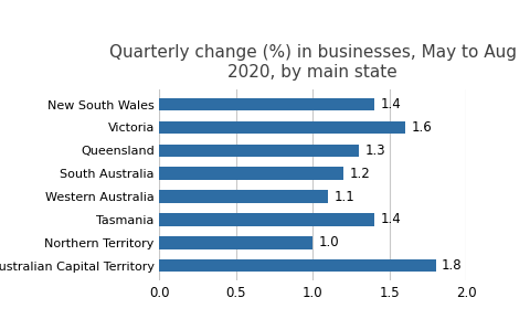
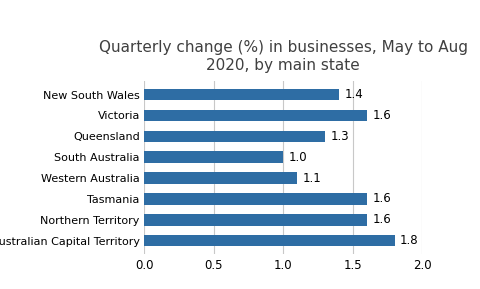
South Australia: 1.2 -> 1.0
Tasmania: 1.4 -> 1.6
Northern Territory: 1.0 -> 1.6
